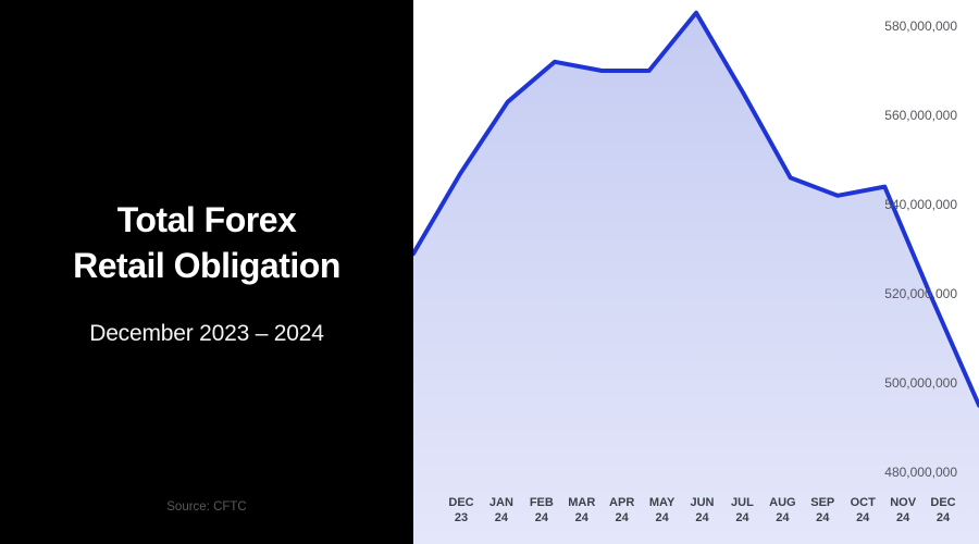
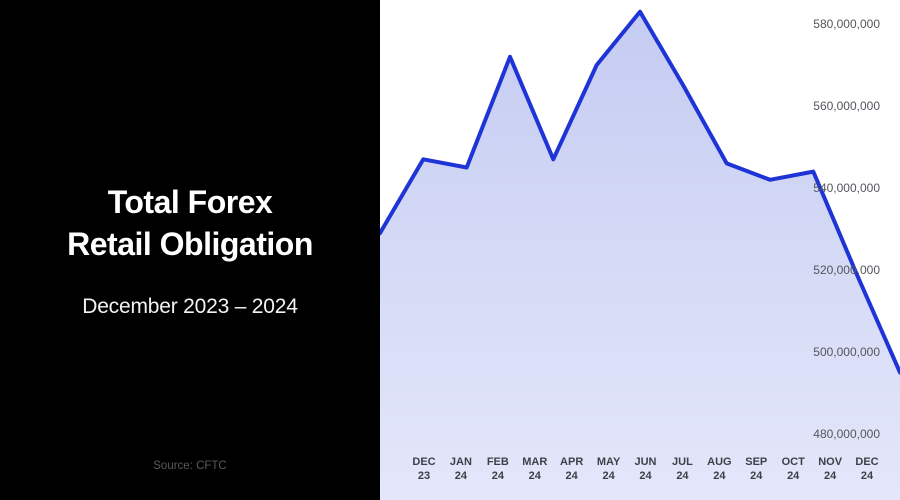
FEB 24: 563000000 -> 545000000
APR 24: 570000000 -> 547000000
